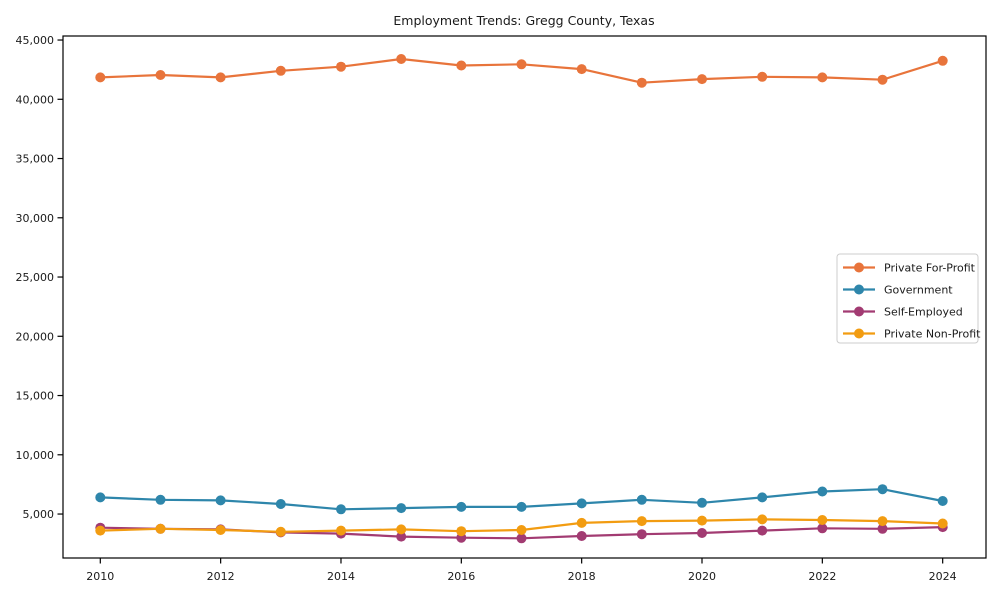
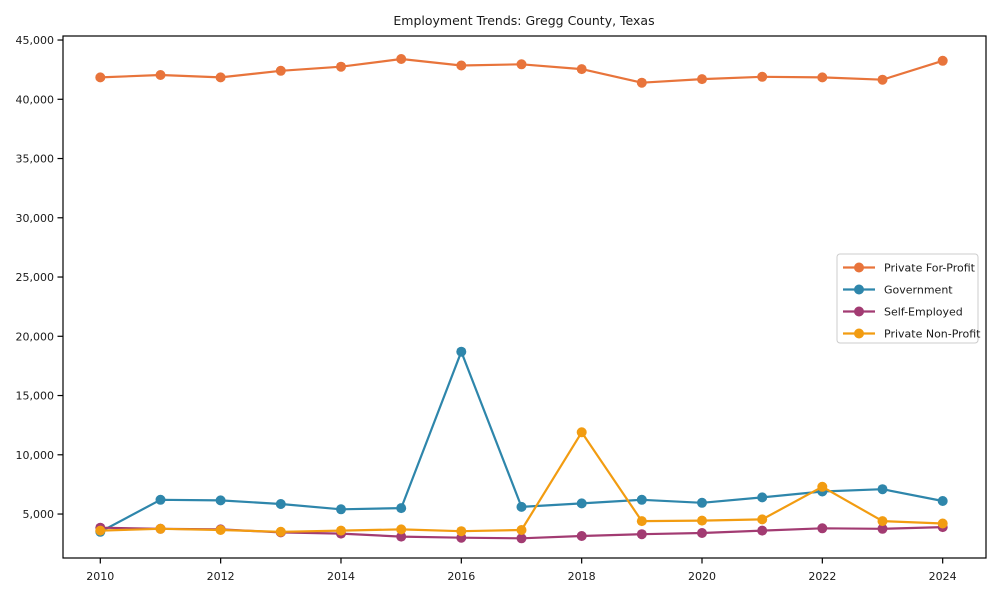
Government/2010: 6400 -> 3500
Government/2016: 5600 -> 18700
Private Non-Profit/2018: 4200 -> 11900
Private Non-Profit/2022: 4500 -> 7300
